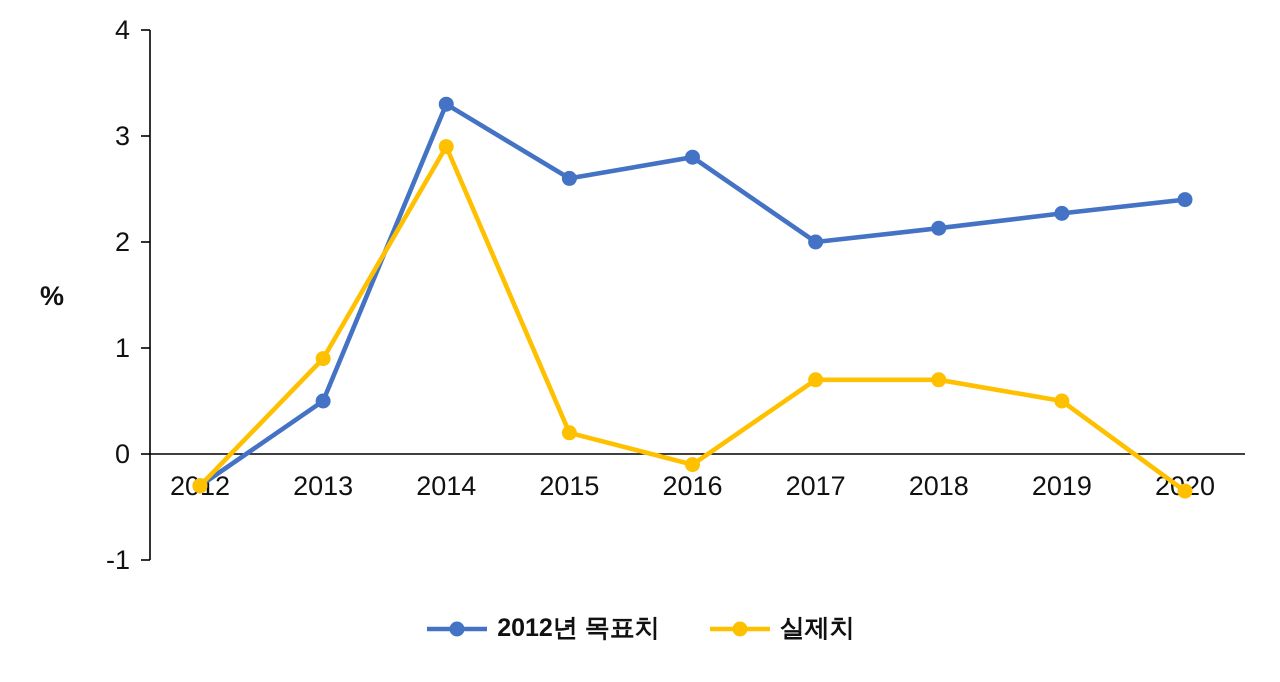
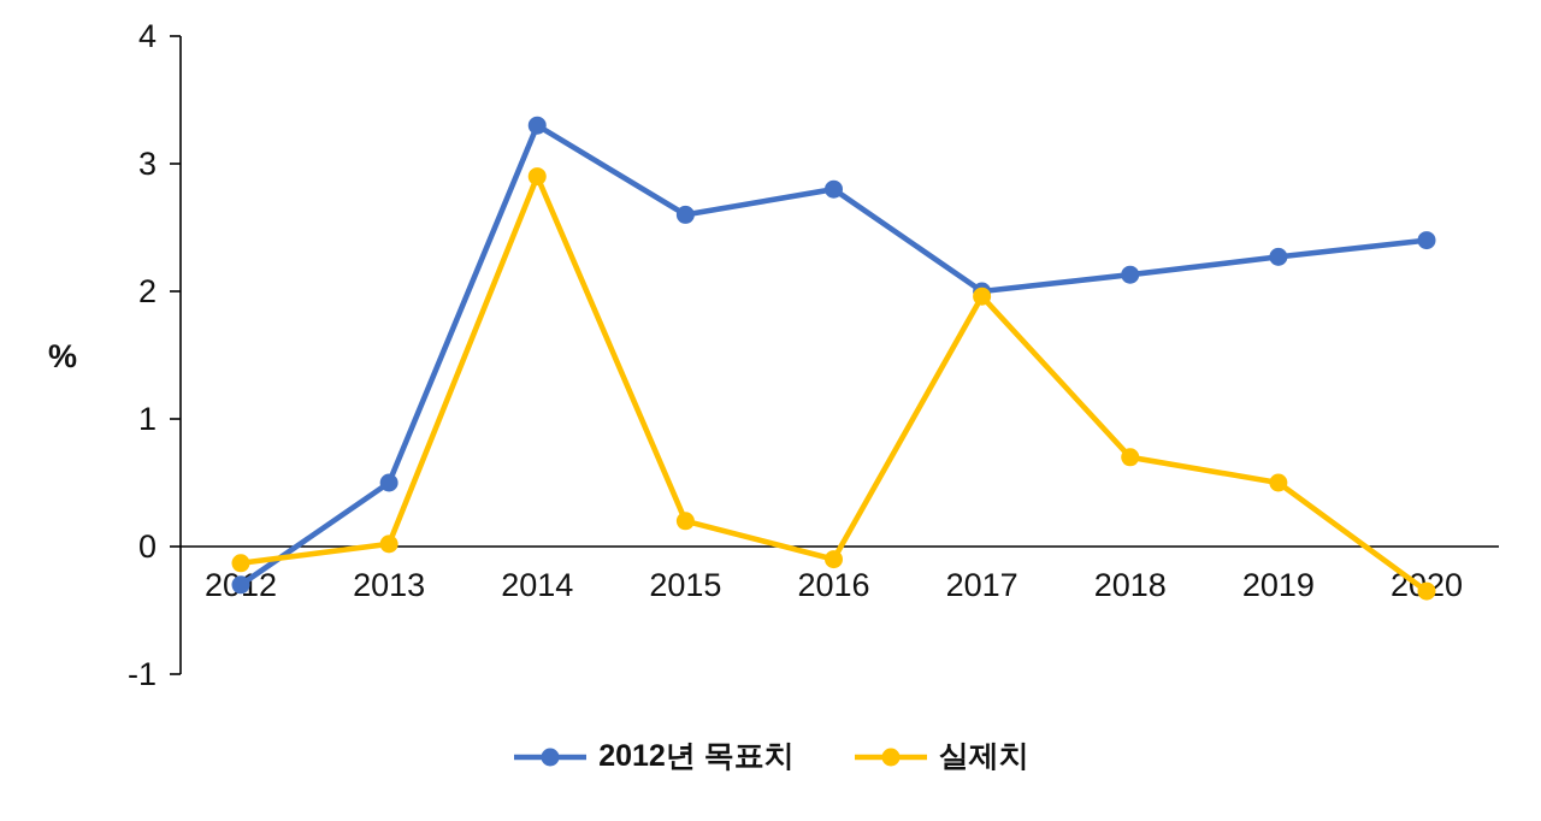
실제치/2012: -0.30 -> -0.13
실제치/2013: 0.90 -> 0.02
실제치/2017: 0.70 -> 1.96
